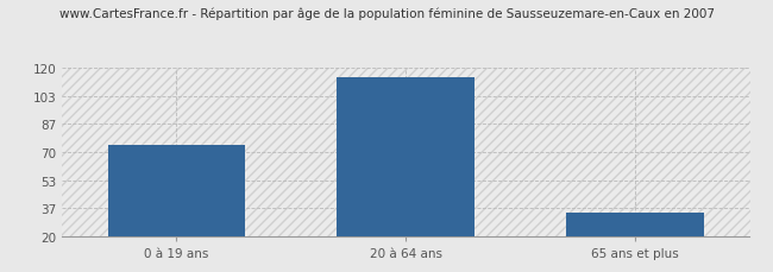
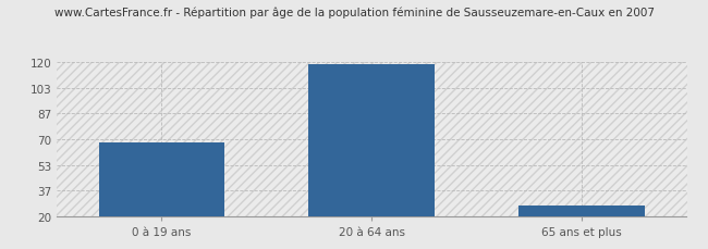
0 à 19 ans: 74 -> 68
20 à 64 ans: 114 -> 118
65 ans et plus: 34 -> 27
